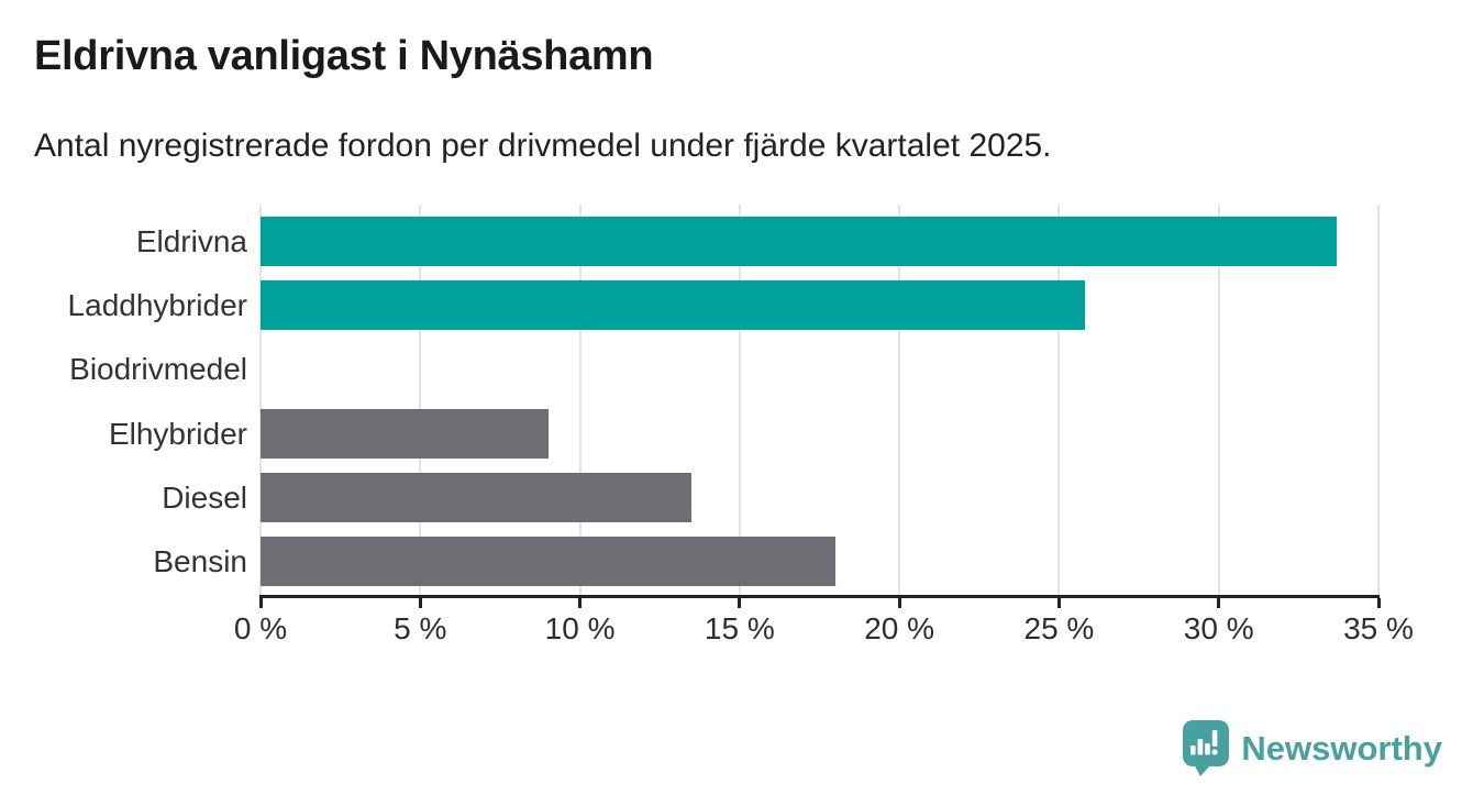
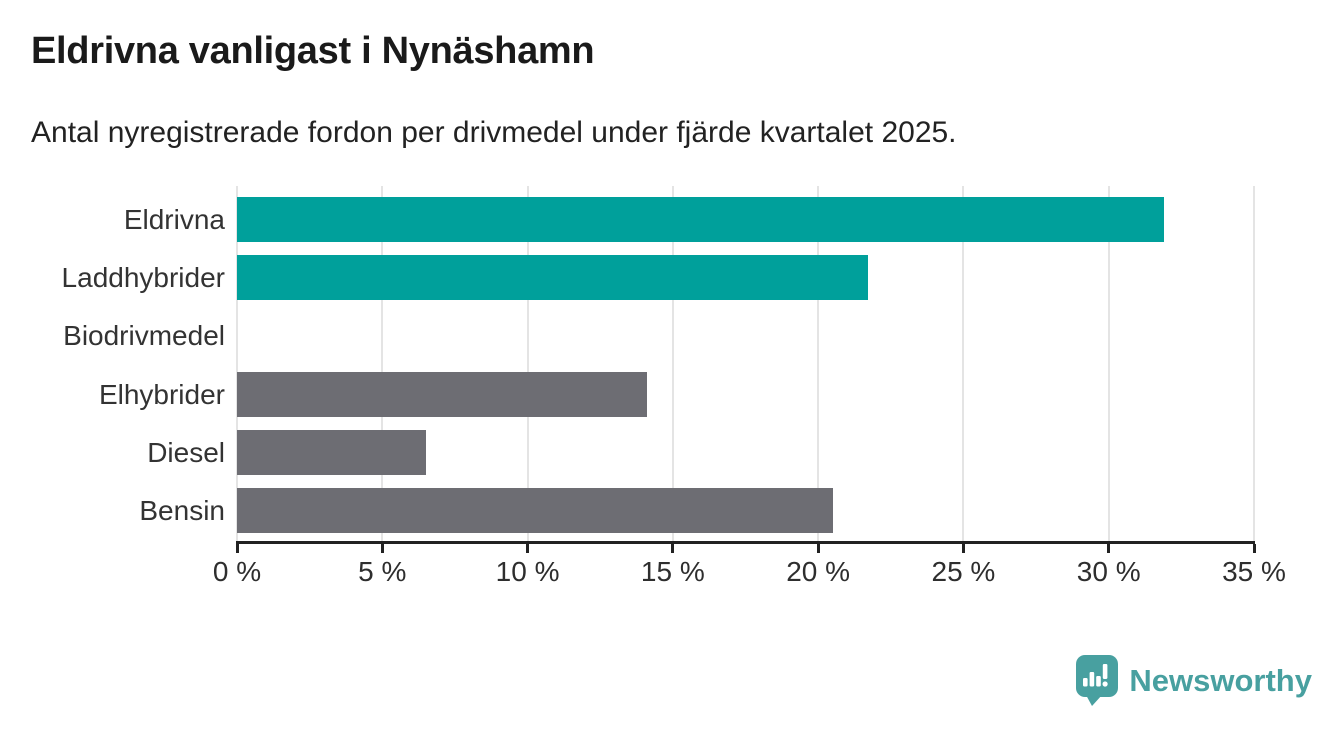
Eldrivna: 33.7% -> 31.9%
Laddhybrider: 25.8% -> 21.7%
Elhybrider: 9.0% -> 14.1%
Diesel: 13.5% -> 6.5%
Bensin: 18.0% -> 20.5%
